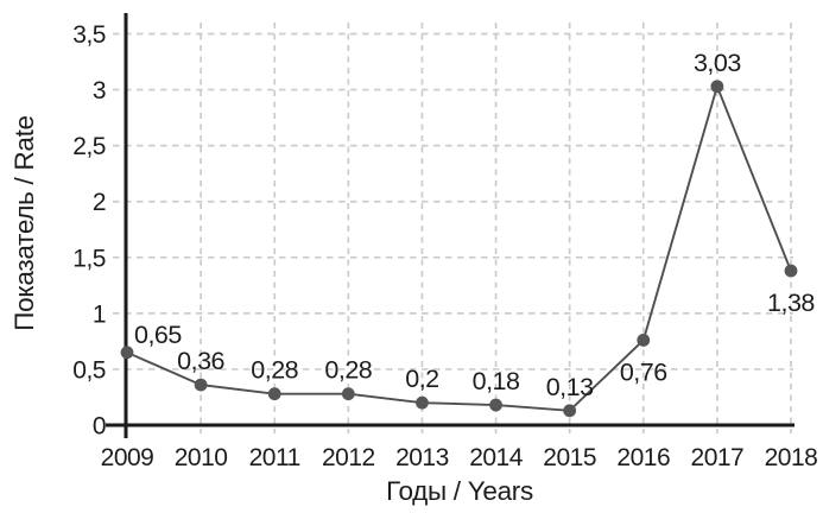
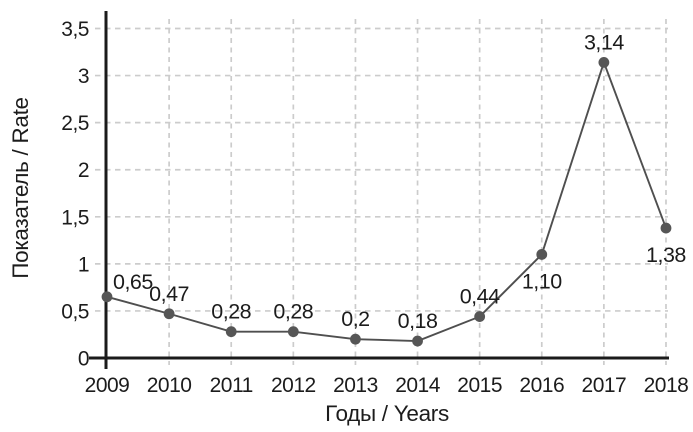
2010: 0,36 -> 0,47
2015: 0,13 -> 0,44
2016: 0,76 -> 1,10
2017: 3,03 -> 3,14
